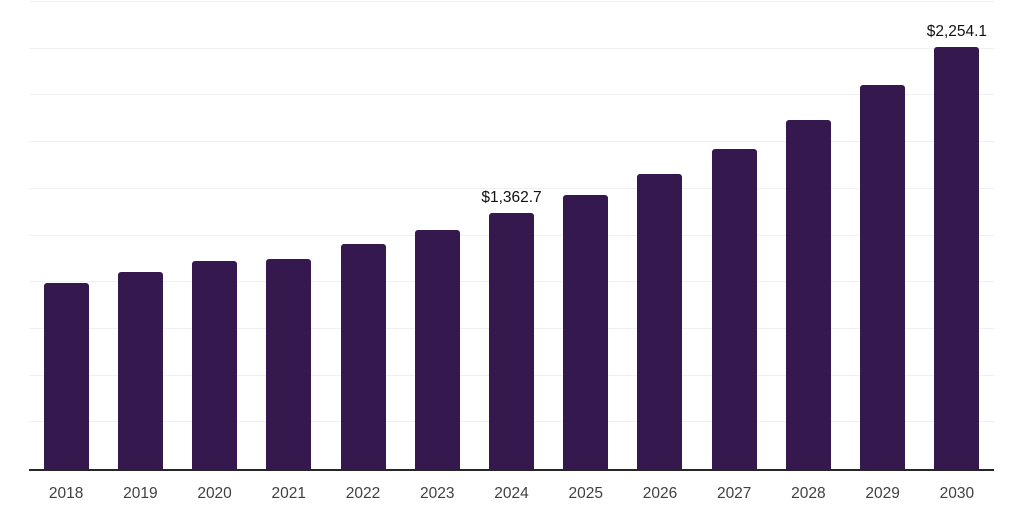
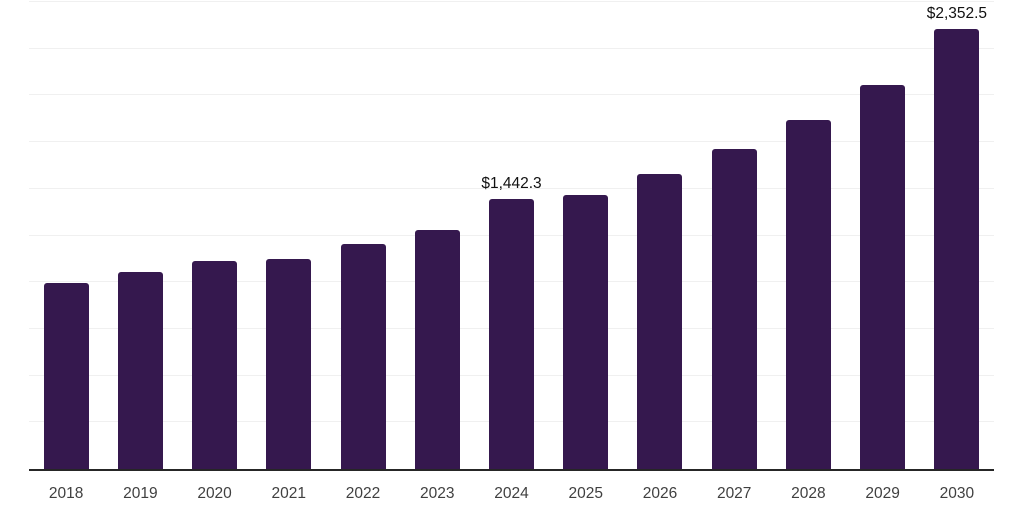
2024: $1,362.7 -> $1,442.3
2030: $2,254.1 -> $2,352.5
